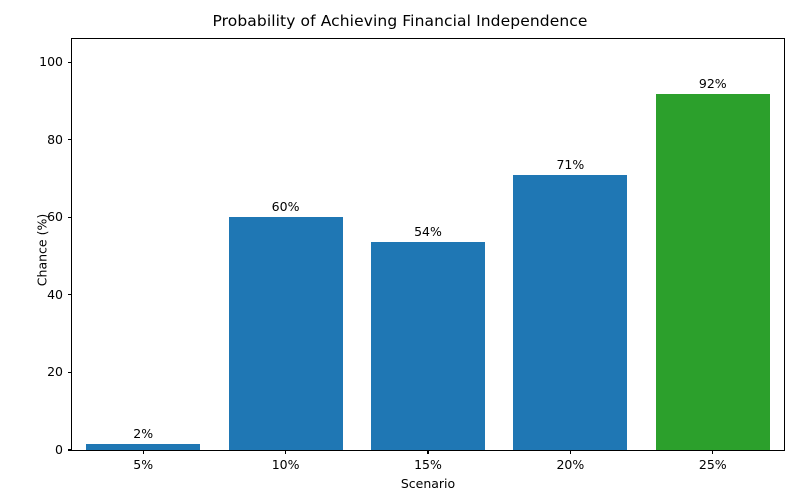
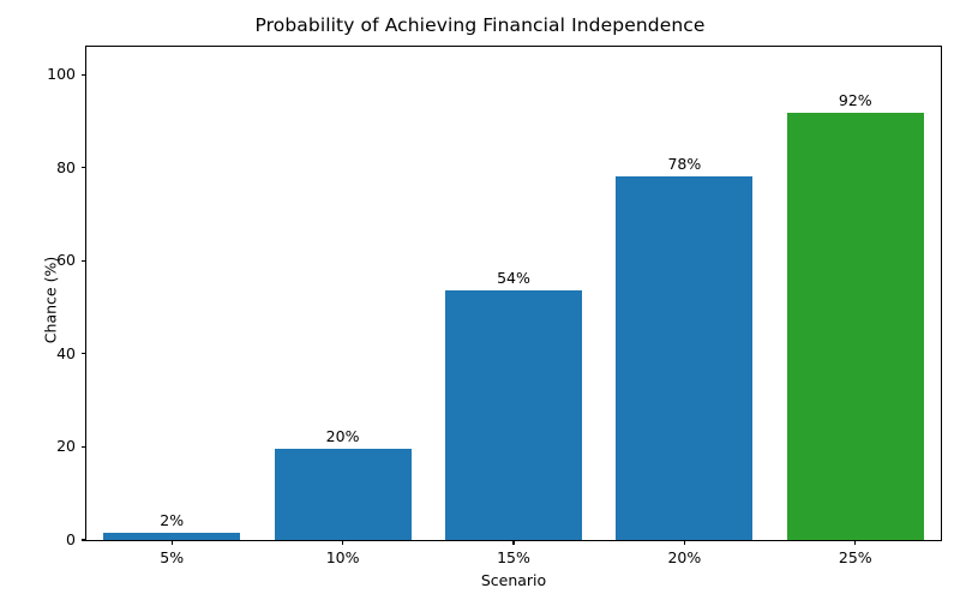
10%: 60% -> 20%
20%: 71% -> 78%
